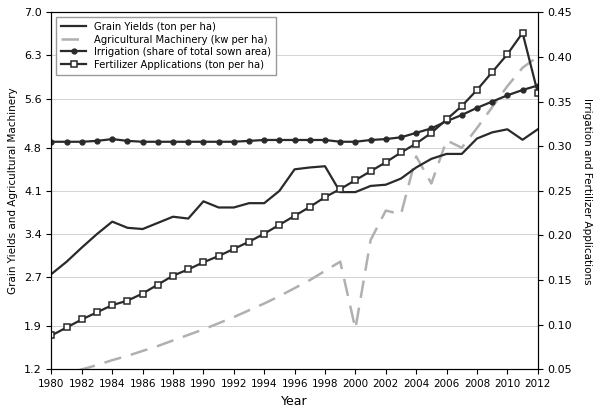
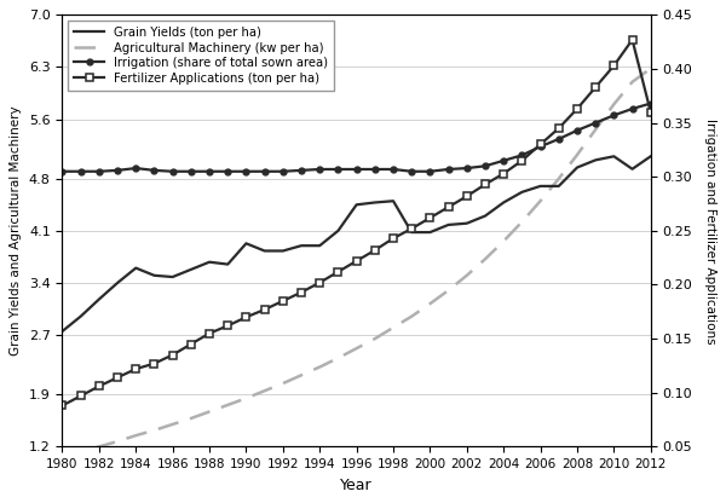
Agricultural Machinery (kw per ha)/2000: 1.86 -> 3.12
Agricultural Machinery (kw per ha)/2002: 3.78 -> 3.50
Agricultural Machinery (kw per ha)/2004: 4.66 -> 3.96
Agricultural Machinery (kw per ha)/2006: 4.92 -> 4.50
